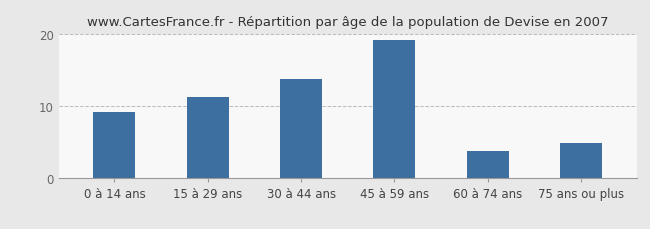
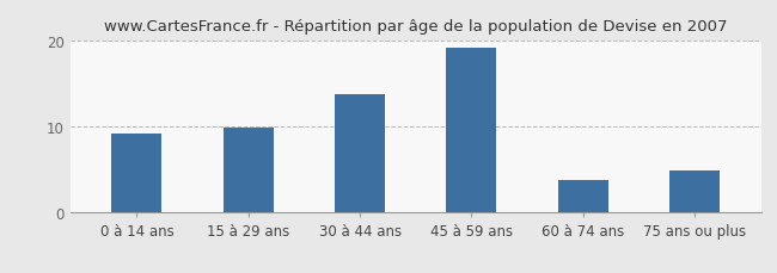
15 à 29 ans: 11.2 -> 9.8
